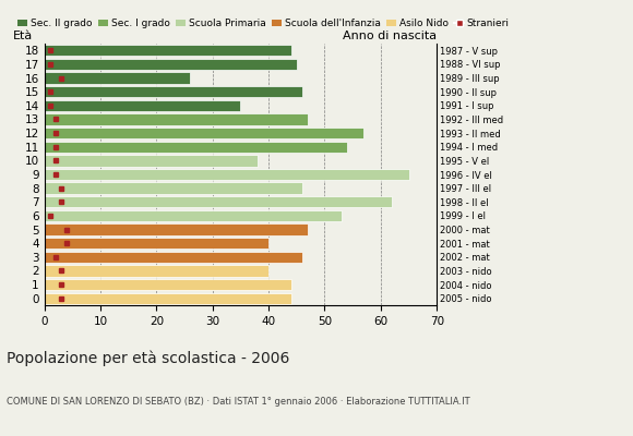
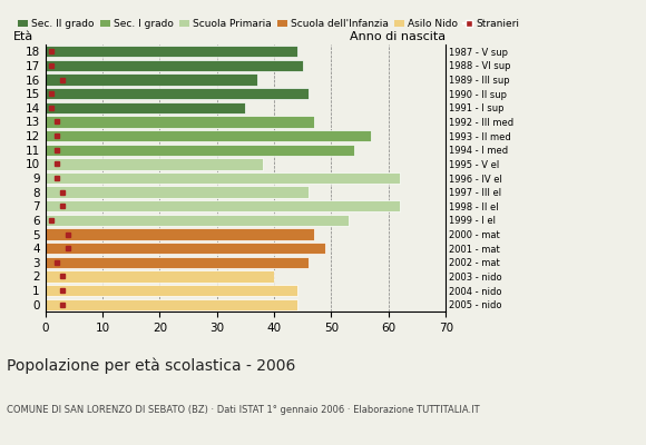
16: 26 -> 37
9: 65 -> 62
4: 40 -> 49
